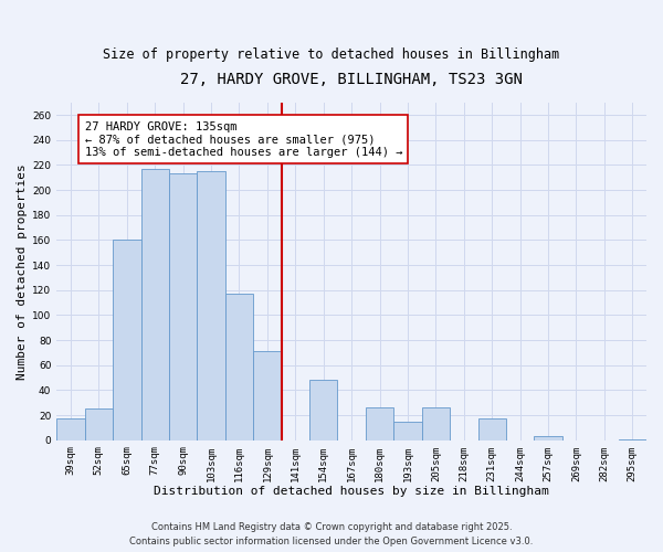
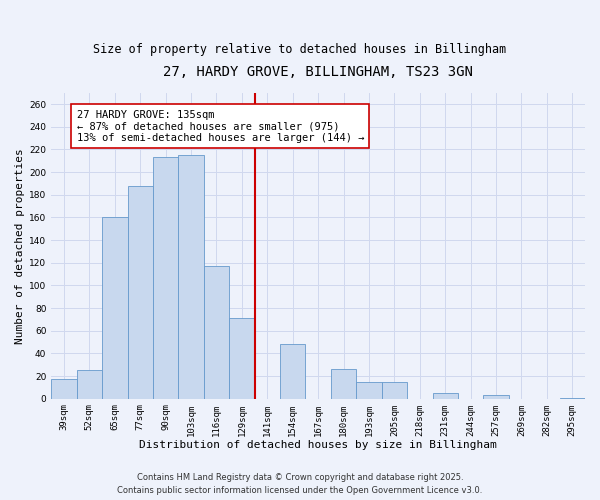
77sqm: 217 -> 188
205sqm: 26 -> 15
231sqm: 17 -> 5
